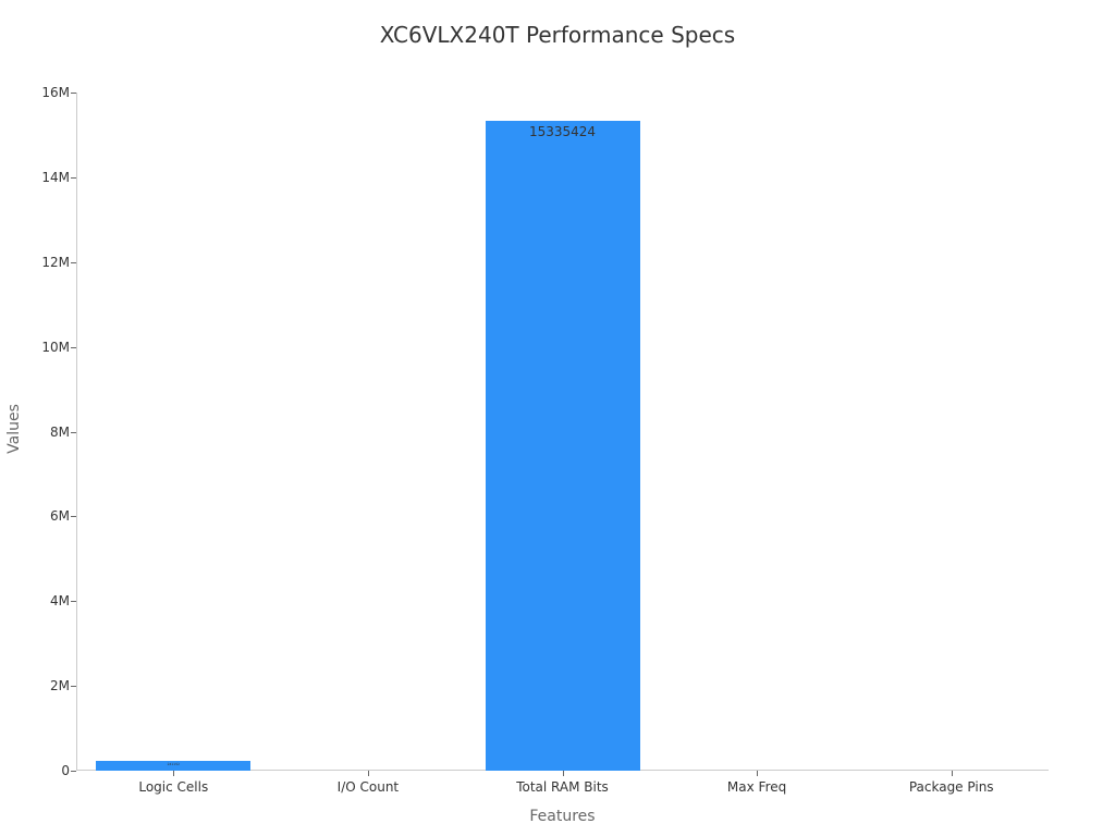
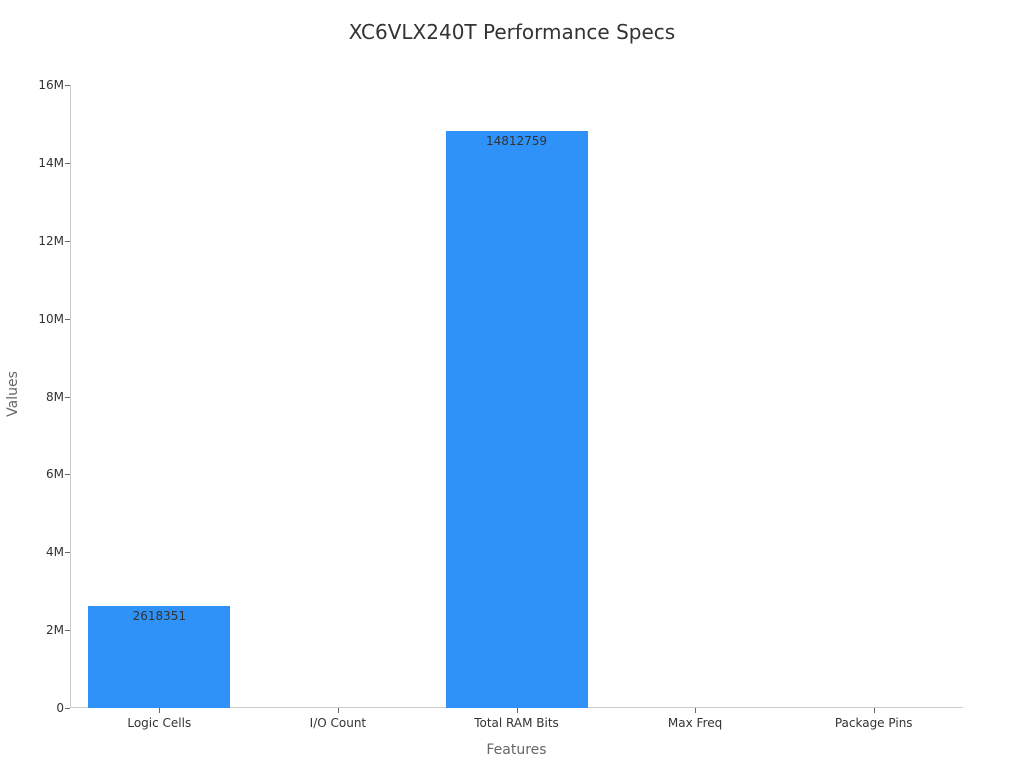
Logic Cells: 241152 -> 2618351
Total RAM Bits: 15335424 -> 14812759
